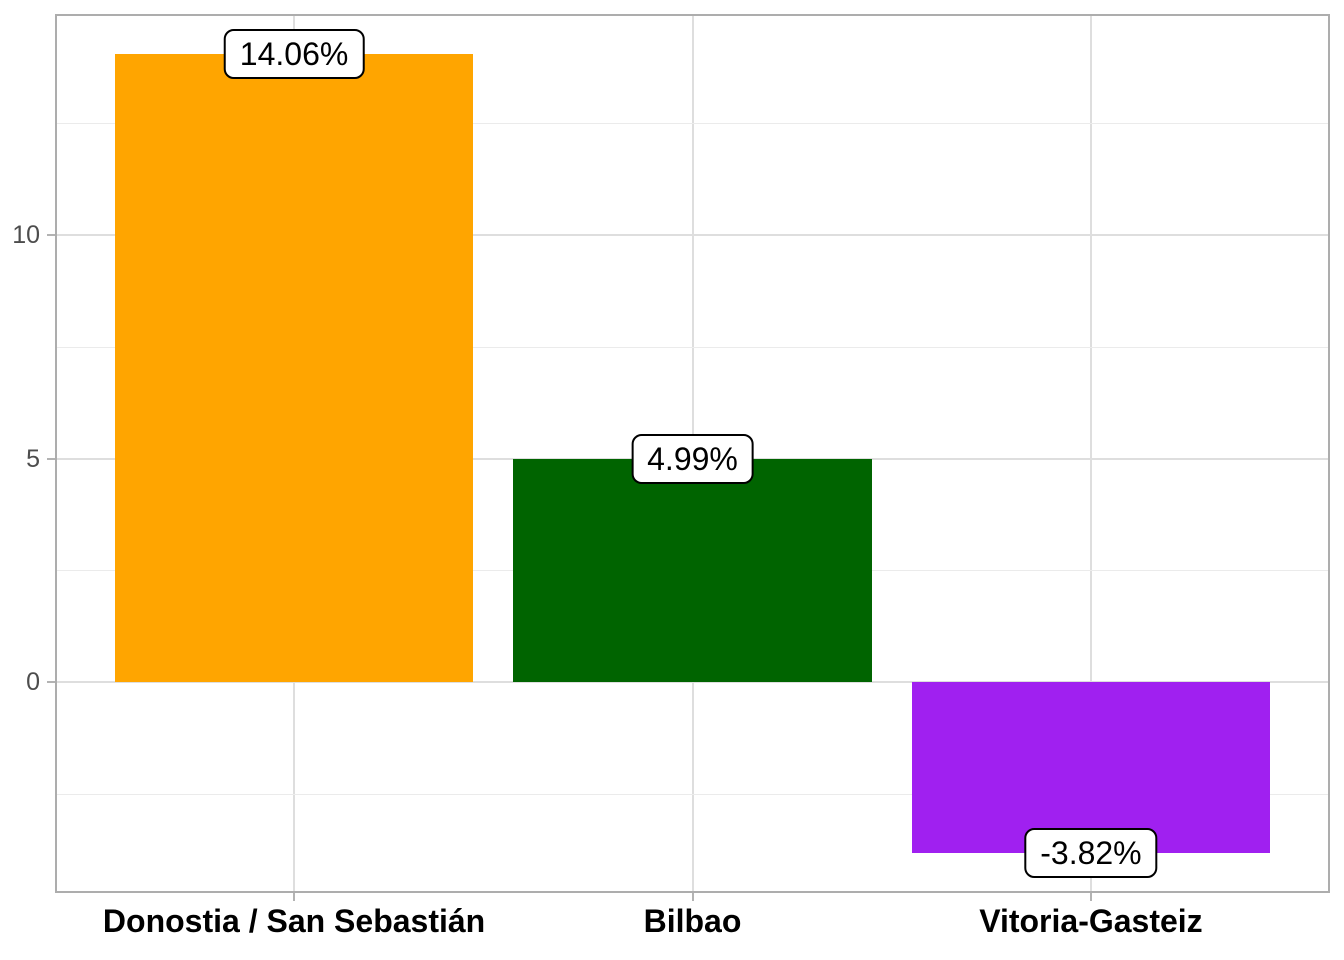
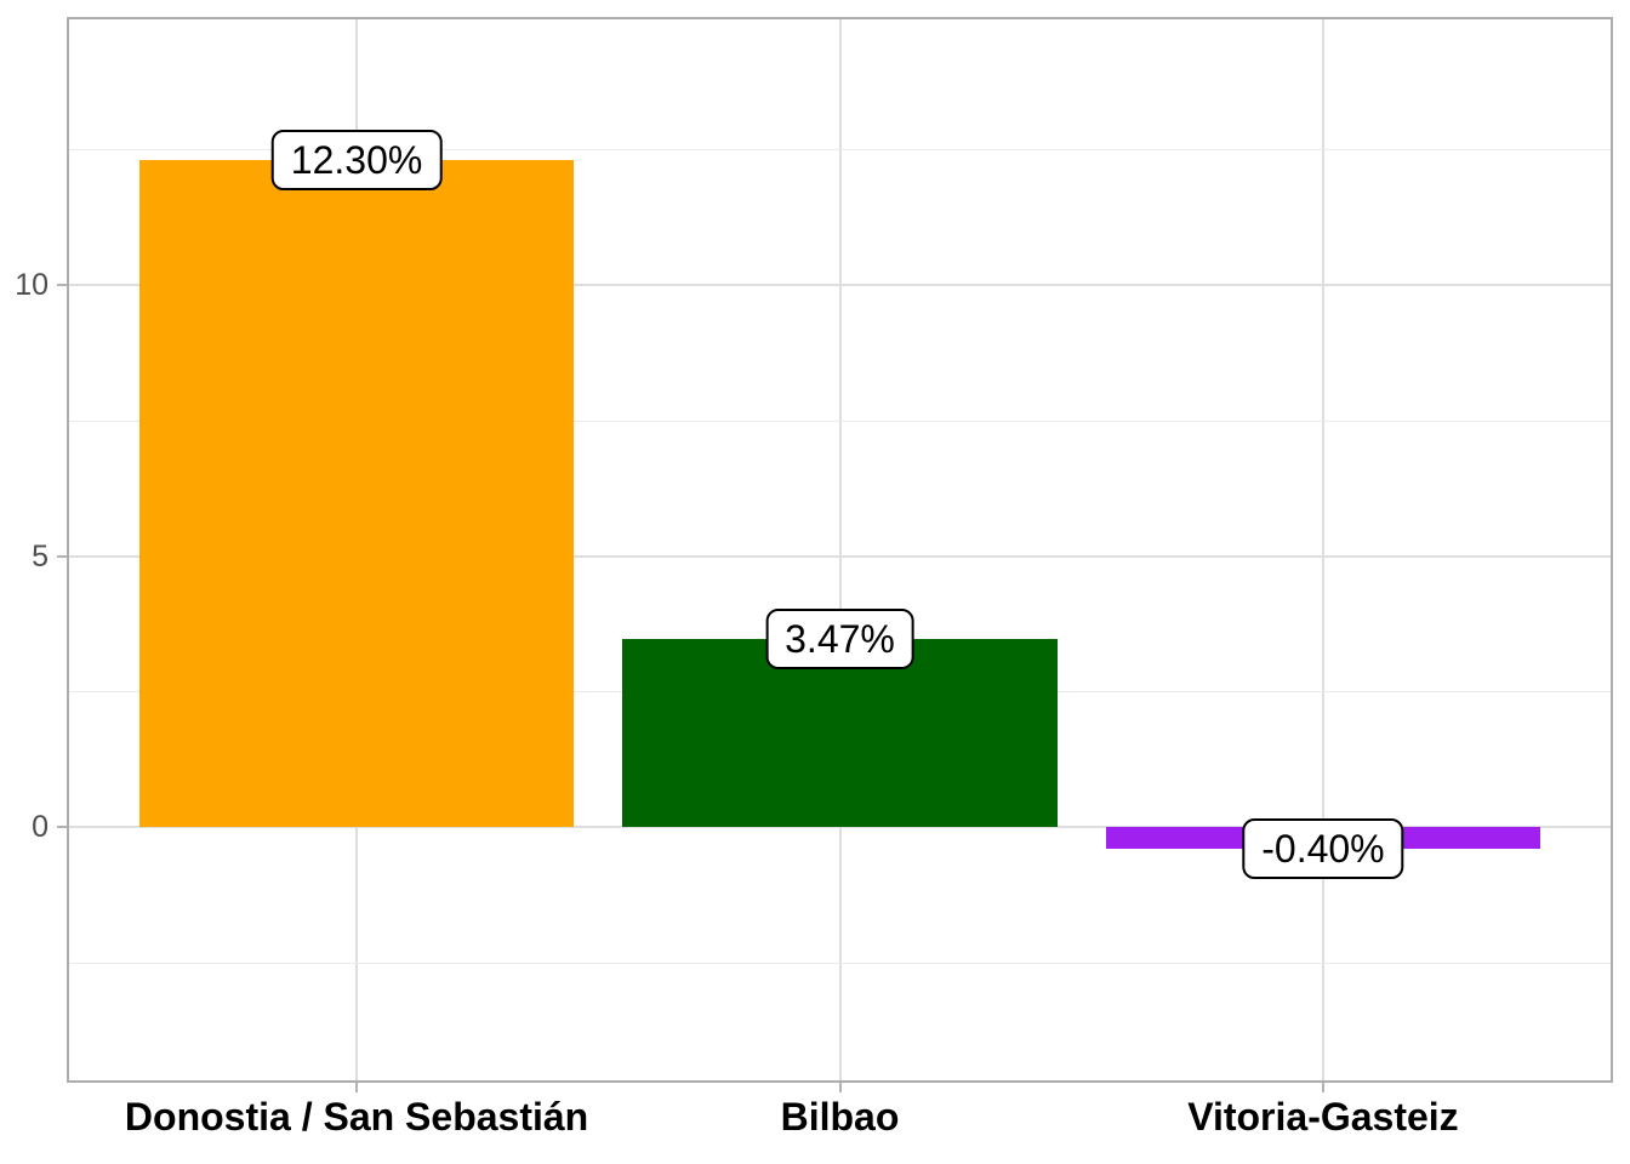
Donostia / San Sebastián: 14.06% -> 12.30%
Bilbao: 4.99% -> 3.47%
Vitoria-Gasteiz: -3.82% -> -0.40%
